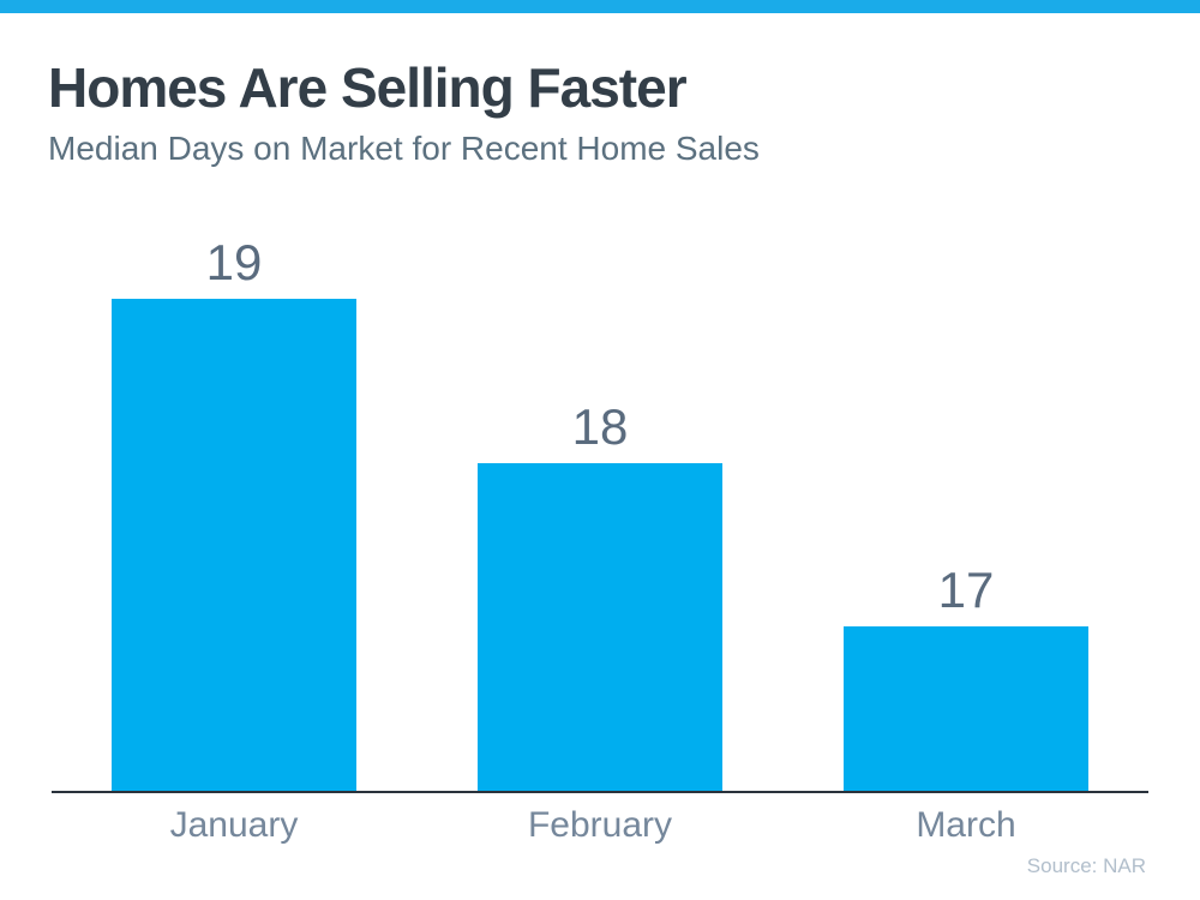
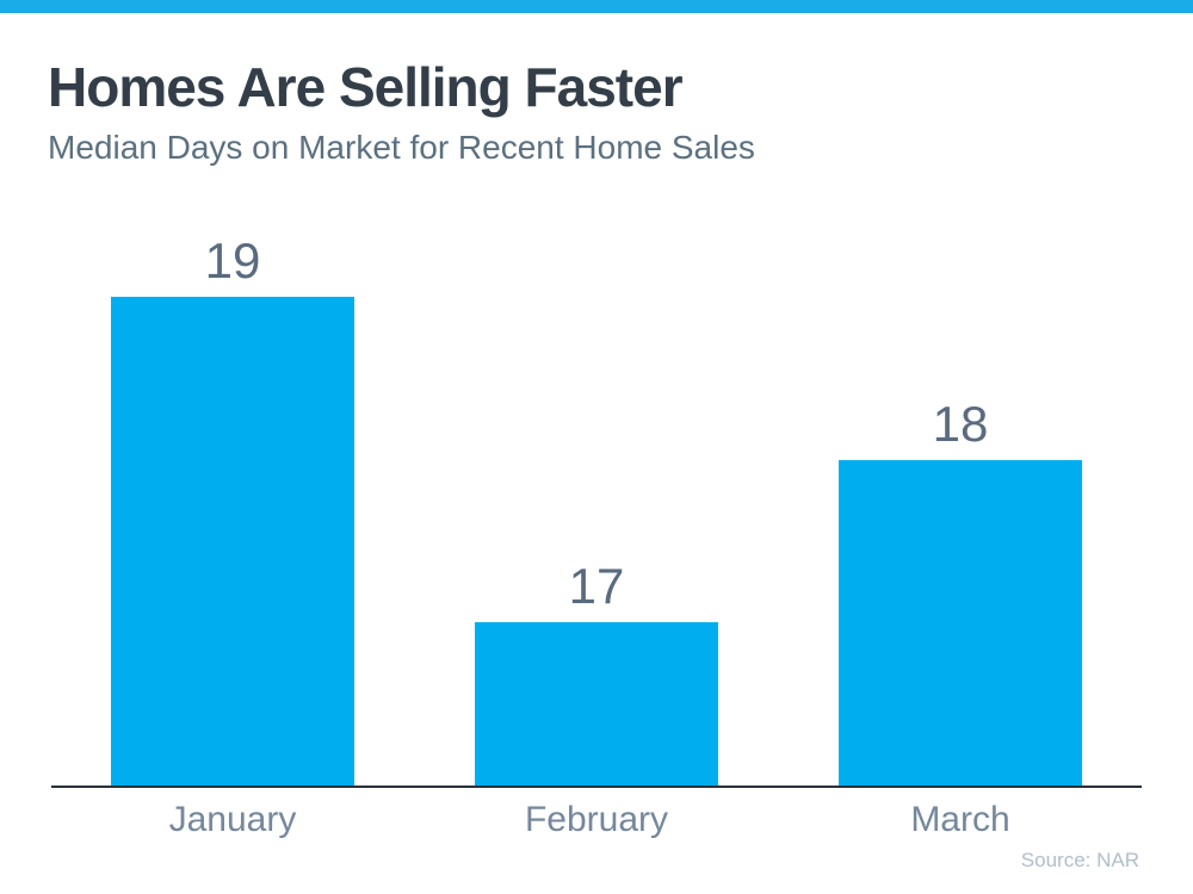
February: 18 -> 17
March: 17 -> 18
